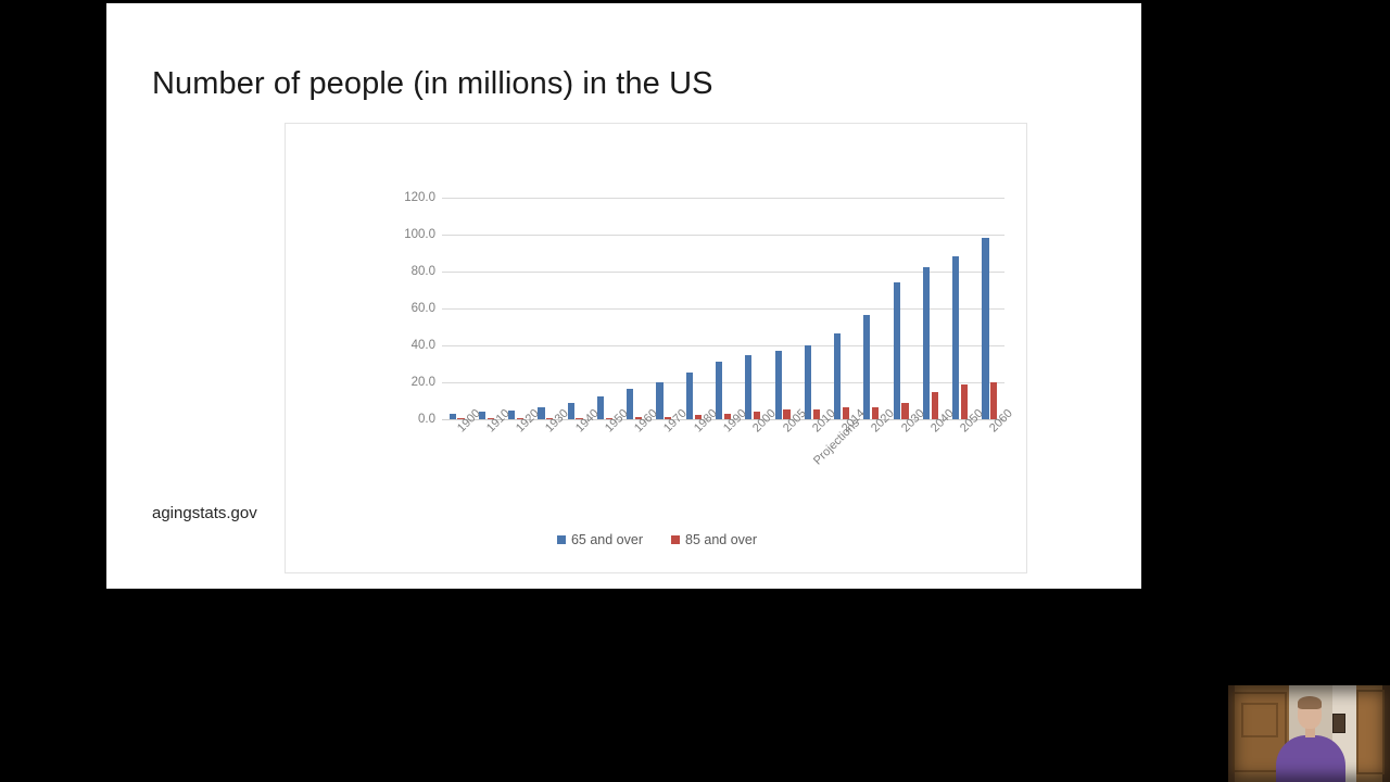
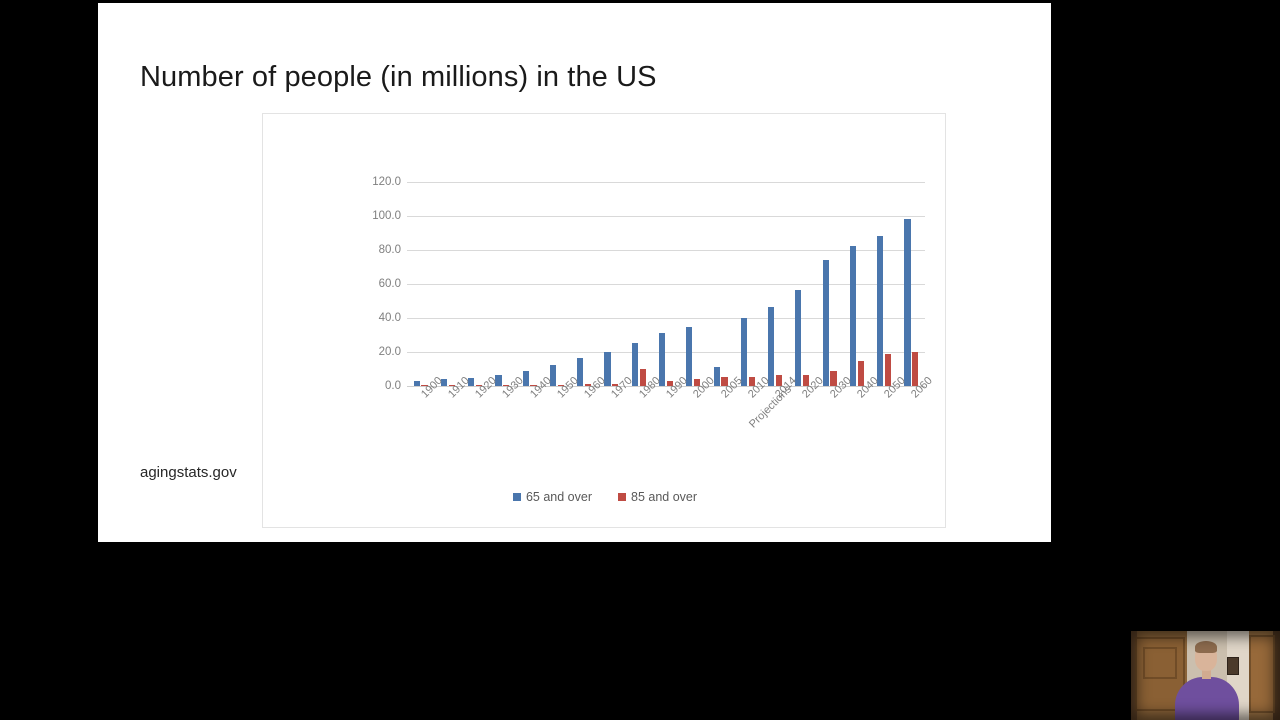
85 and over/1980: 2 -> 10
65 and over/2005: 37 -> 11
